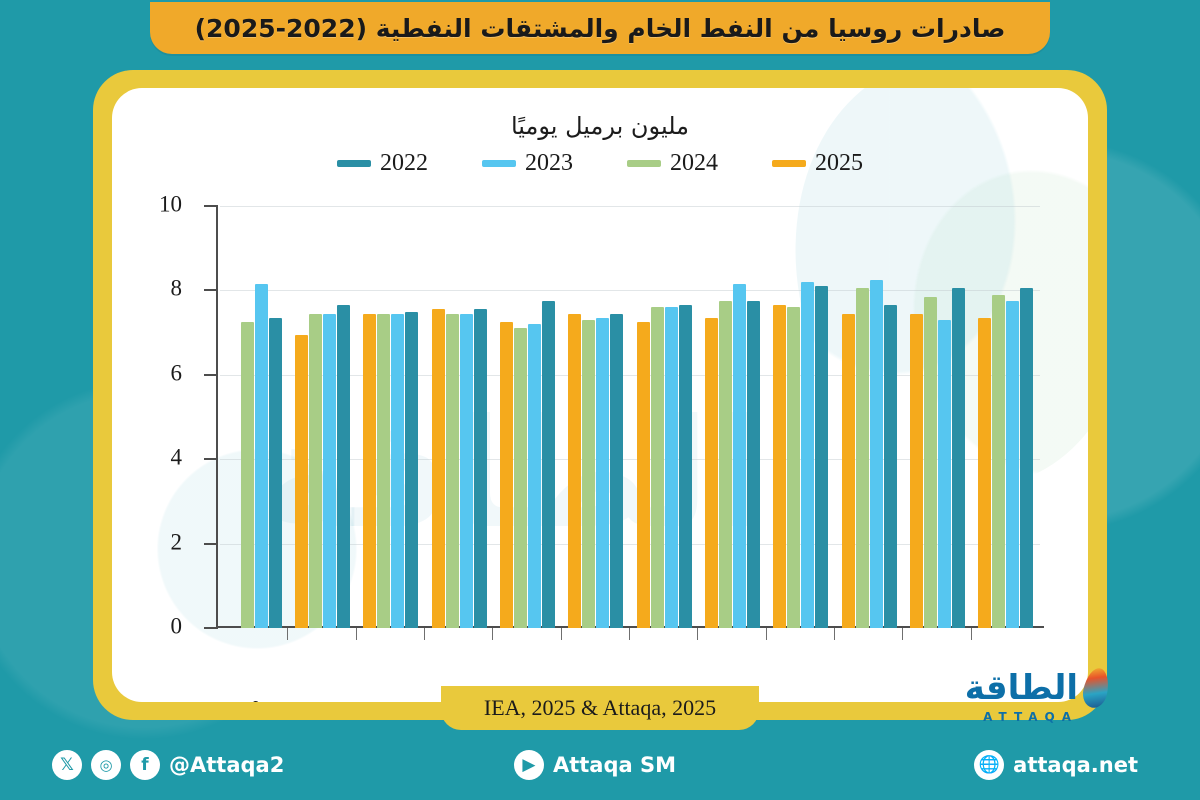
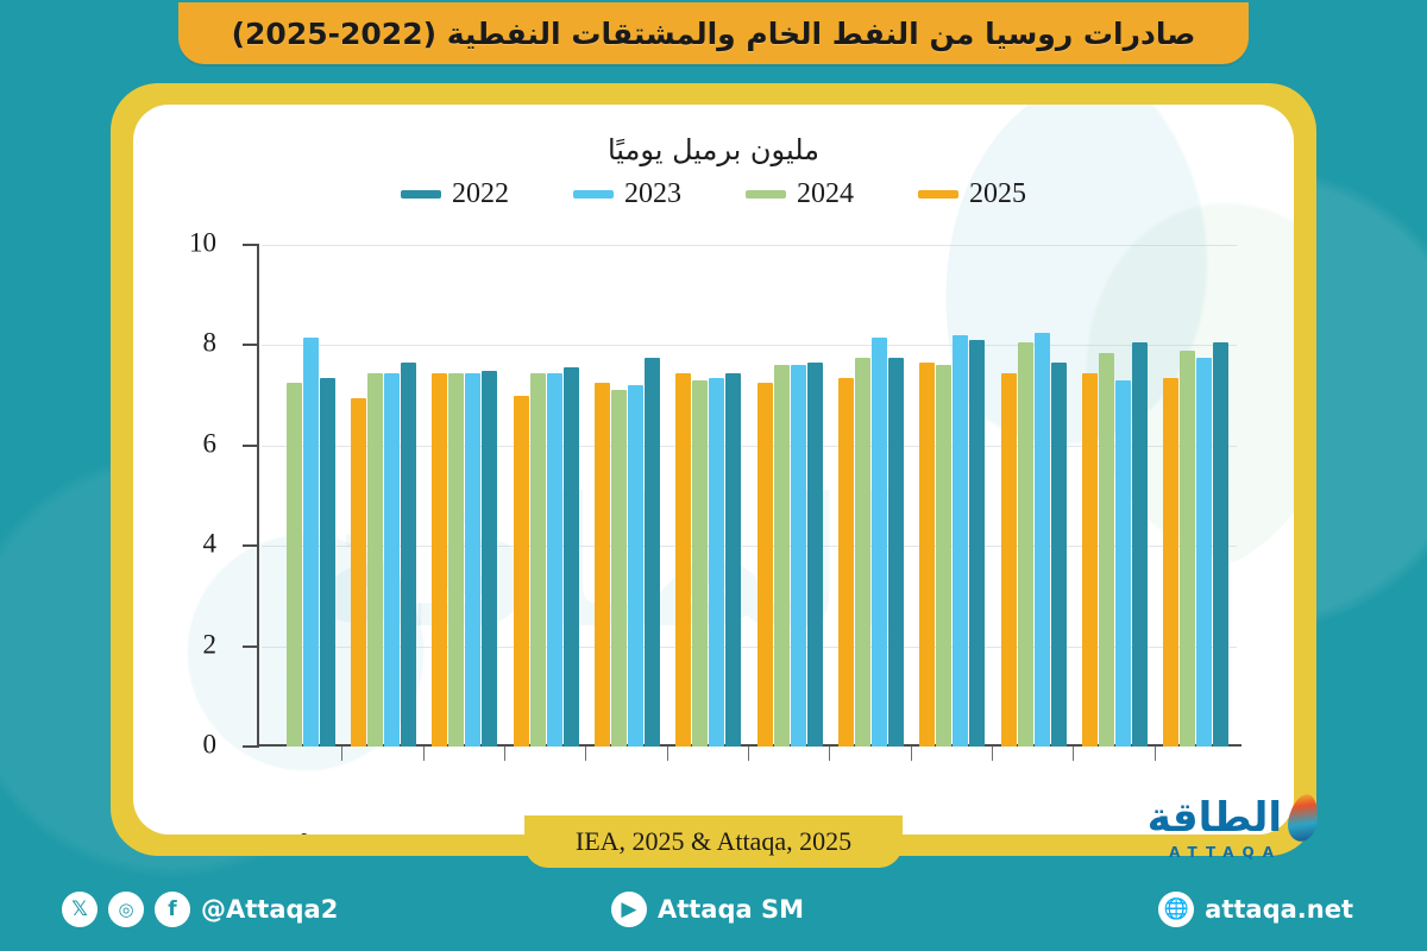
2025/سبتمبر: 7.5 -> 7.0
